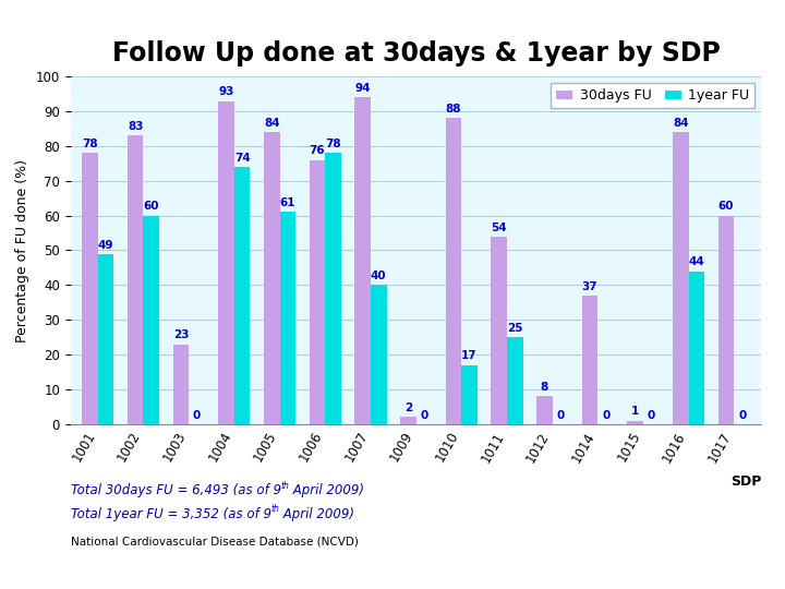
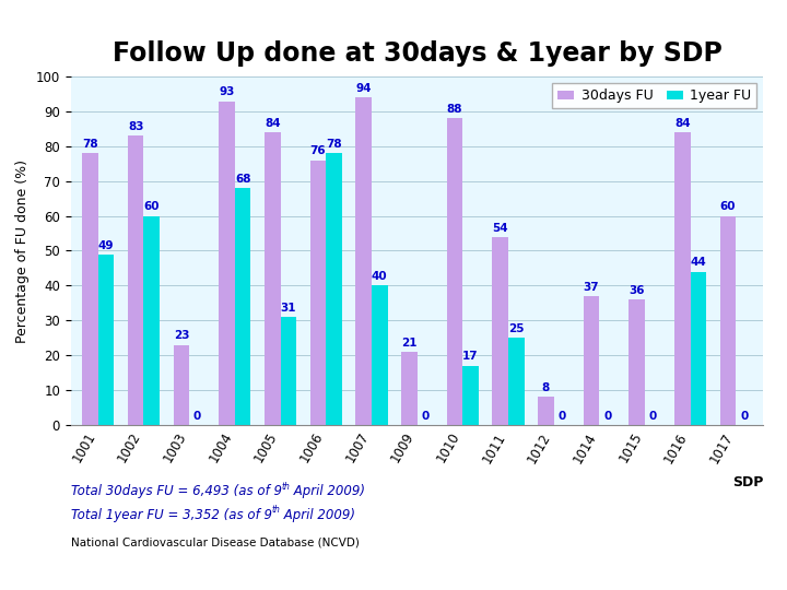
1year FU/1004: 74 -> 68
1year FU/1005: 61 -> 31
30days FU/1009: 2 -> 21
30days FU/1015: 1 -> 36
